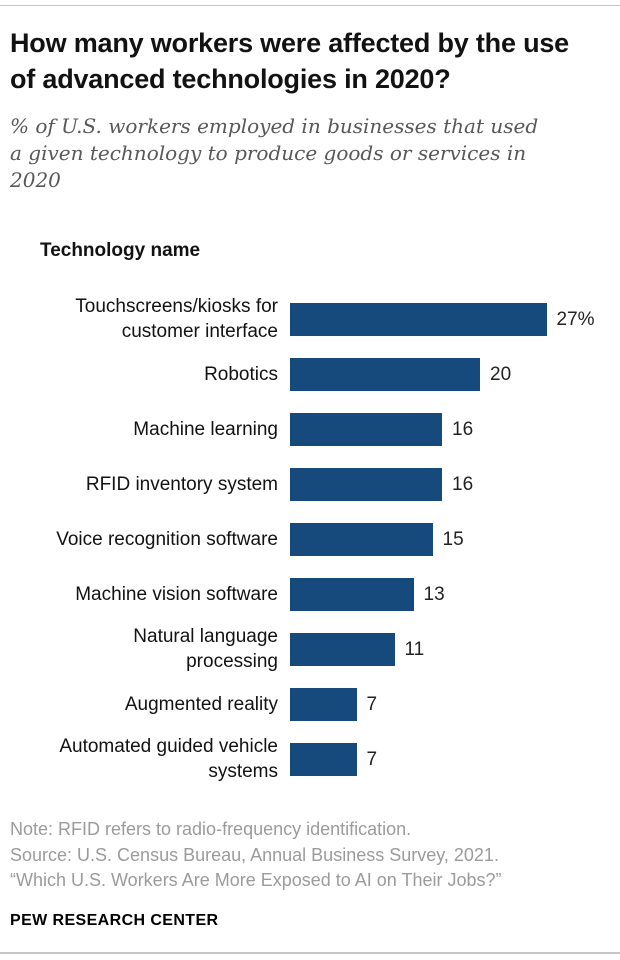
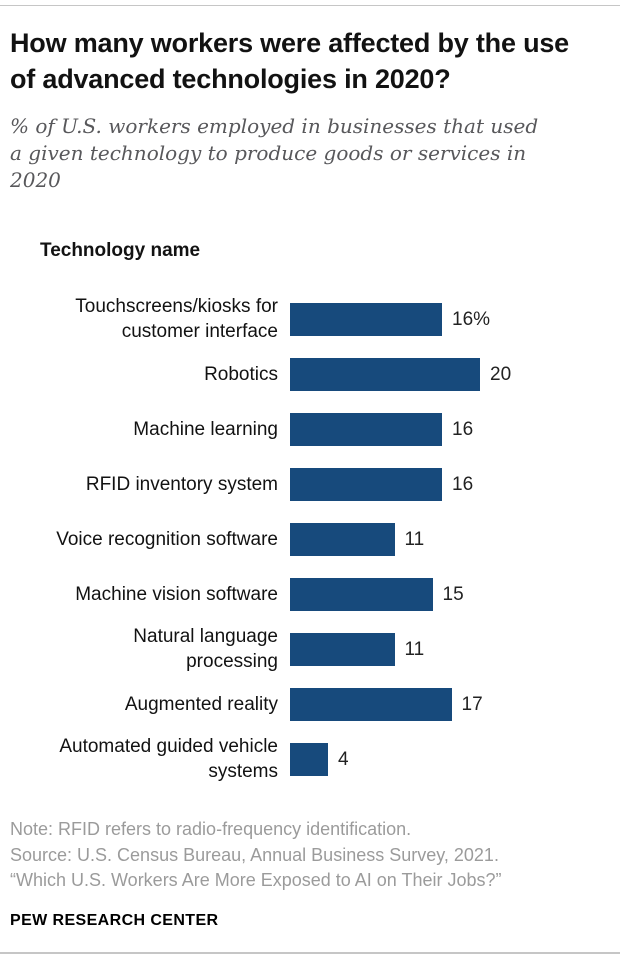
Touchscreens/kiosks for customer interface: 27% -> 16%
Voice recognition software: 15 -> 11
Machine vision software: 13 -> 15
Augmented reality: 7 -> 17
Automated guided vehicle systems: 7 -> 4
